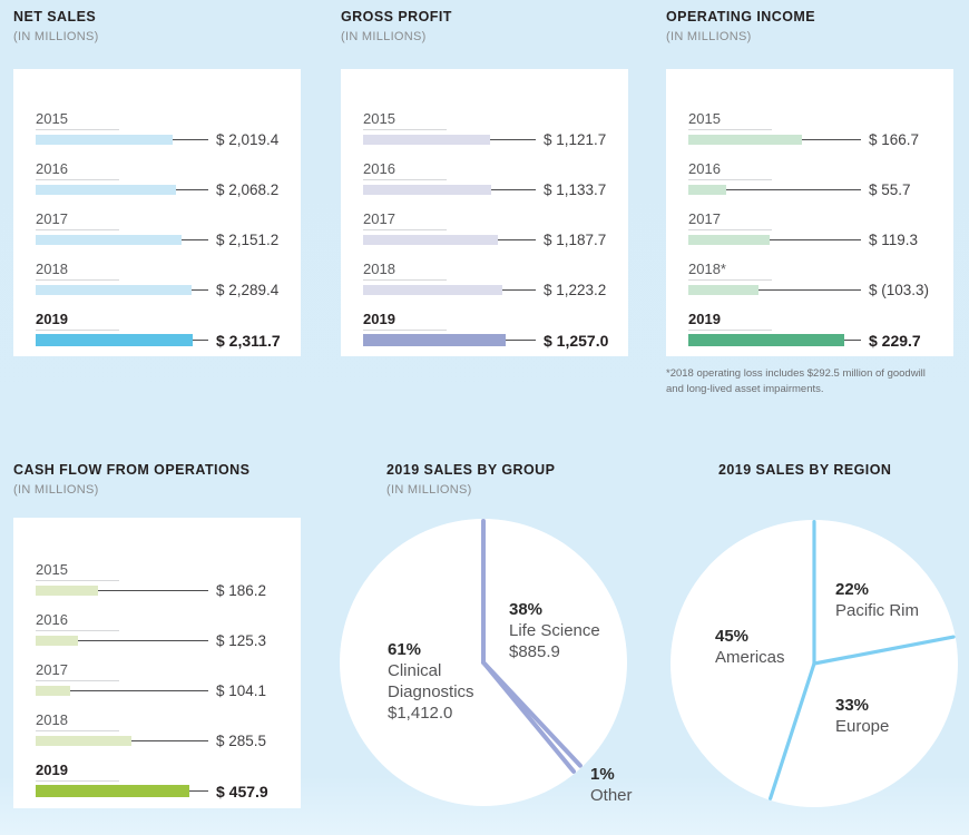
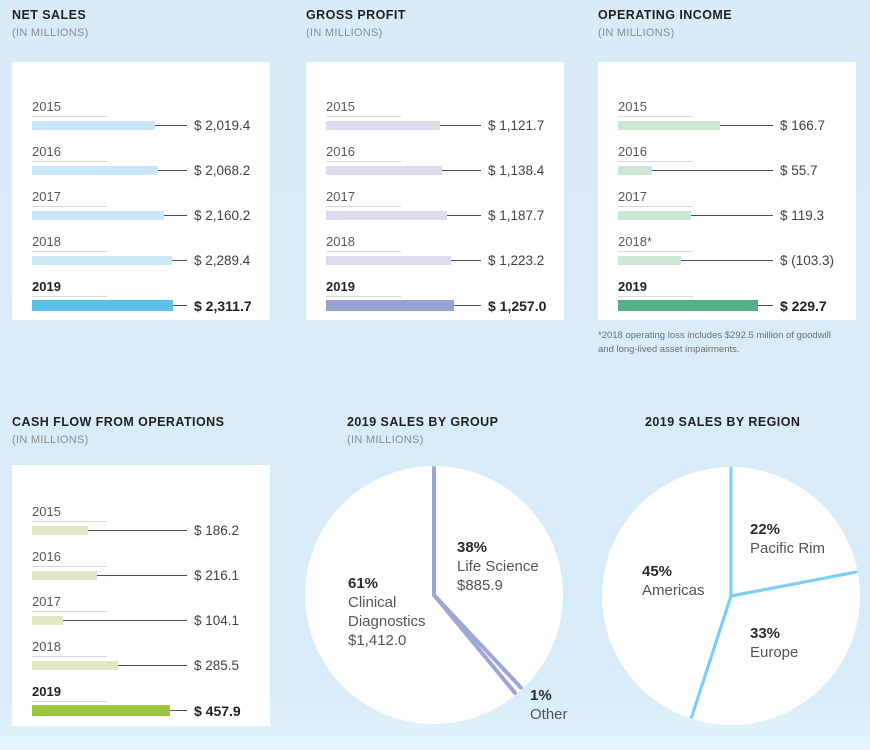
NET SALES/2017: 2,151.2 -> 2,160.2
GROSS PROFIT/2016: 1,133.7 -> 1,138.4
CASH FLOW FROM OPERATIONS/2016: 125.3 -> 216.1
